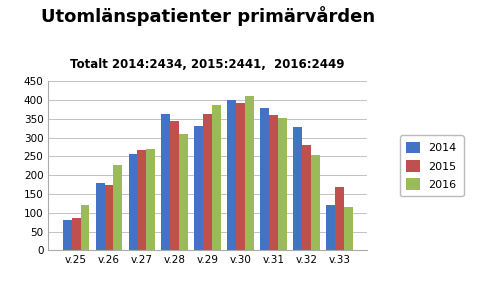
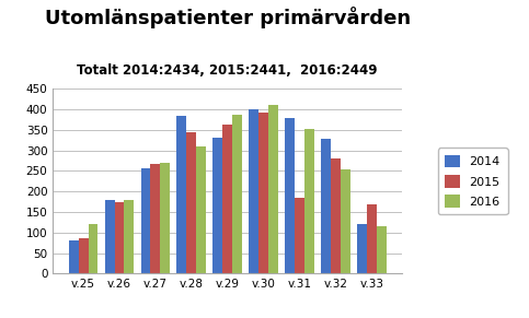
2016/v.26: 228 -> 180
2014/v.28: 362 -> 385
2015/v.31: 360 -> 185
